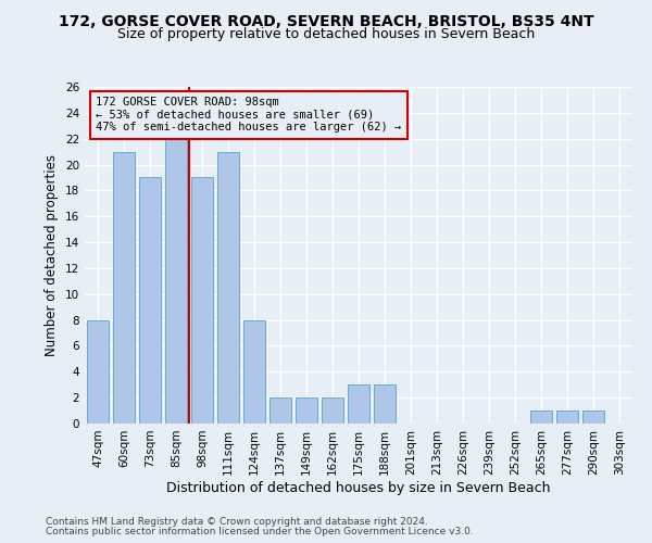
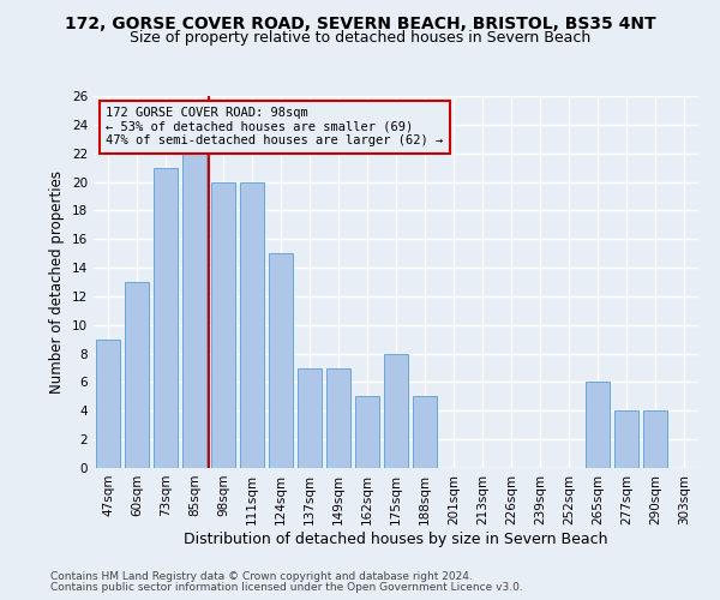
47sqm: 8 -> 9
60sqm: 21 -> 13
73sqm: 19 -> 21
98sqm: 19 -> 20
111sqm: 21 -> 20
124sqm: 8 -> 15
137sqm: 2 -> 7
149sqm: 2 -> 7
162sqm: 2 -> 5
175sqm: 3 -> 8
188sqm: 3 -> 5
265sqm: 1 -> 6
277sqm: 1 -> 4
290sqm: 1 -> 4
